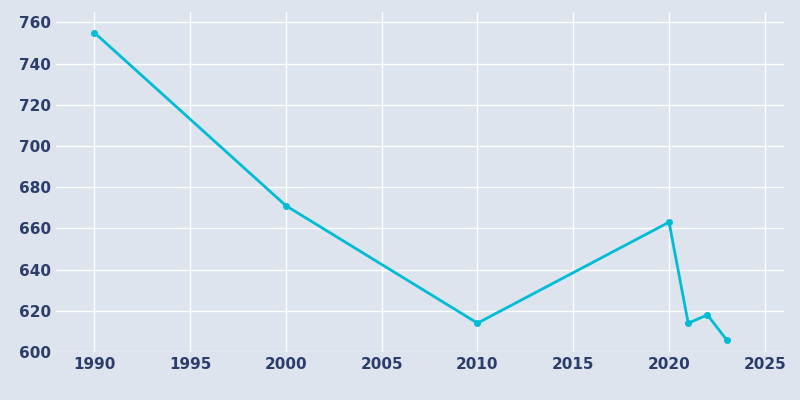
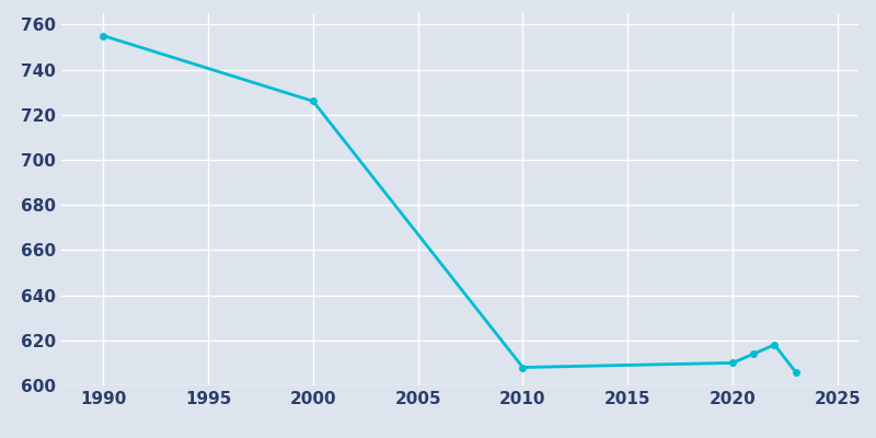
2000: 671 -> 726
2010: 614 -> 608
2020: 663 -> 610
